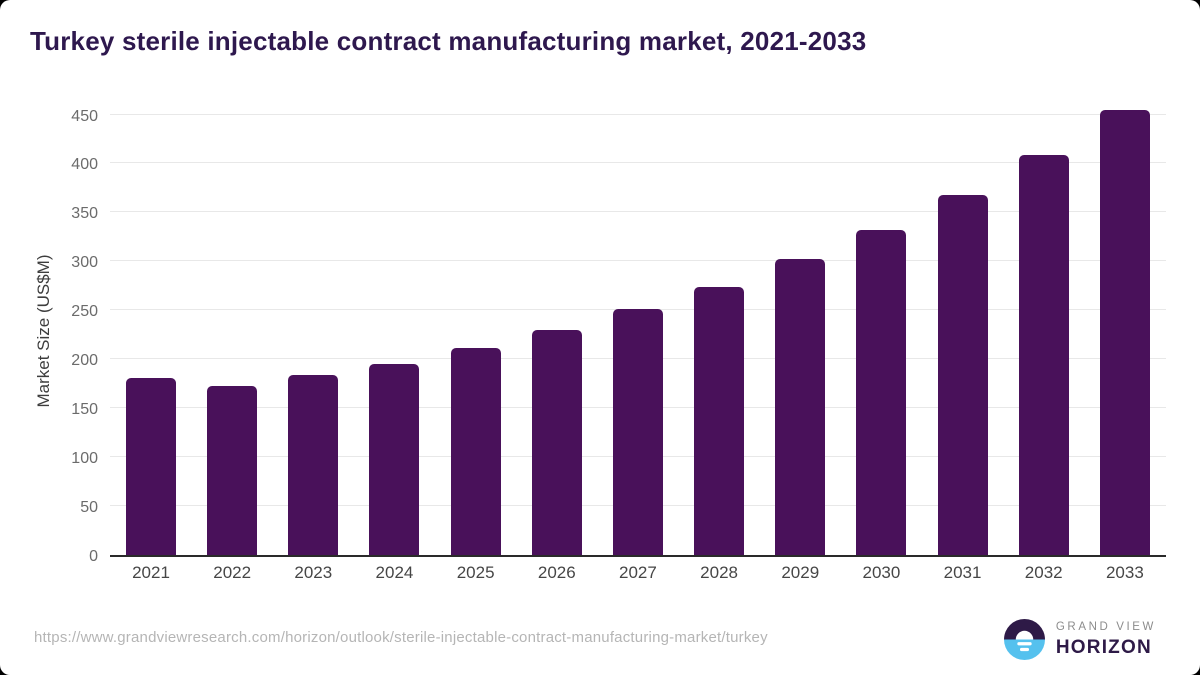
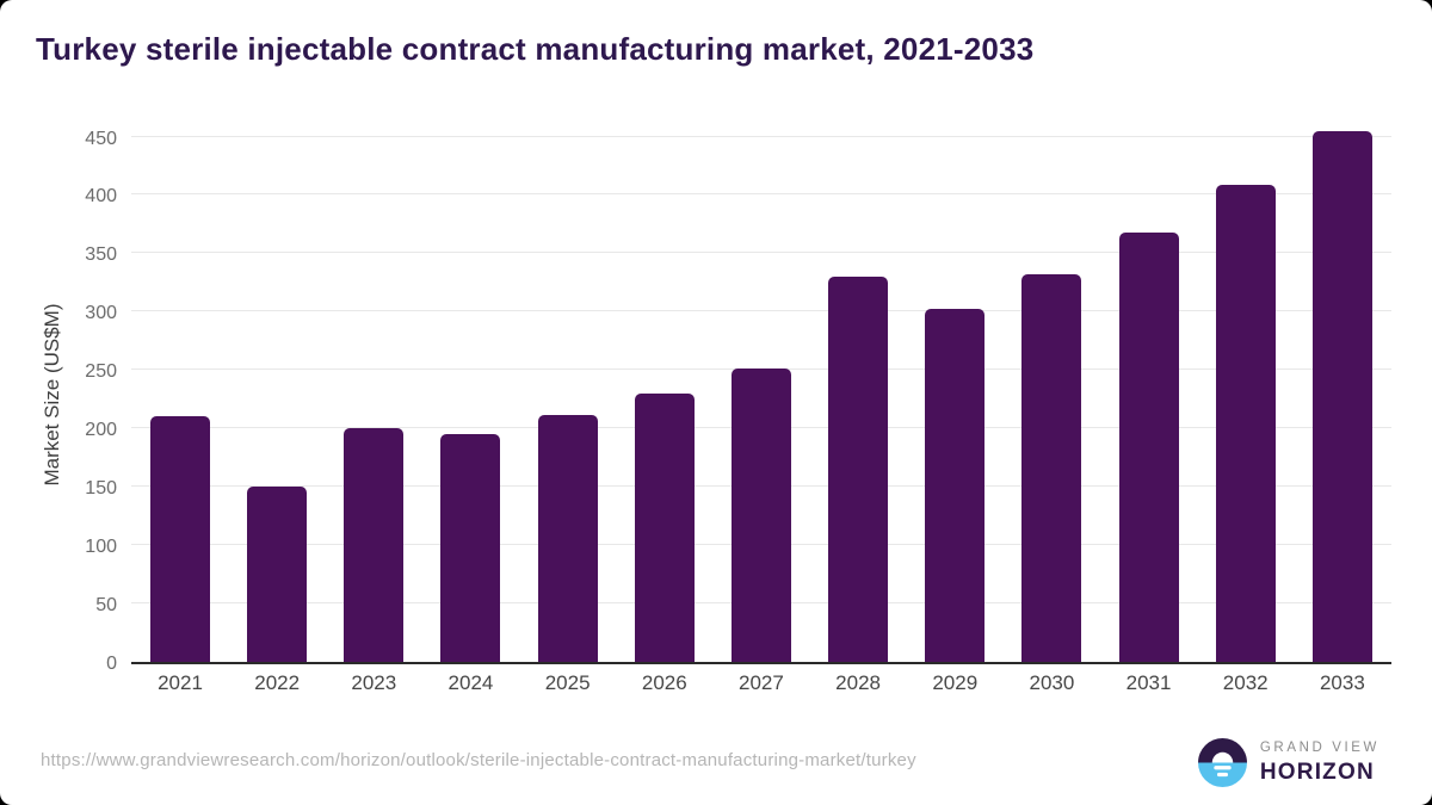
2021: 180 -> 210
2022: 170 -> 150
2023: 180 -> 200
2028: 270 -> 330
